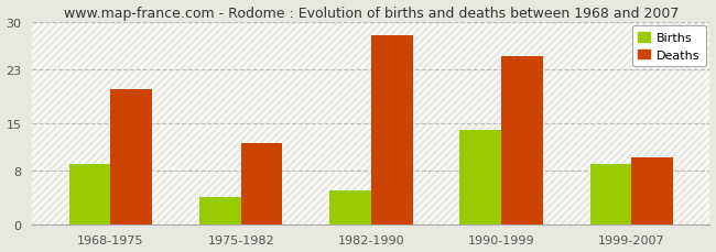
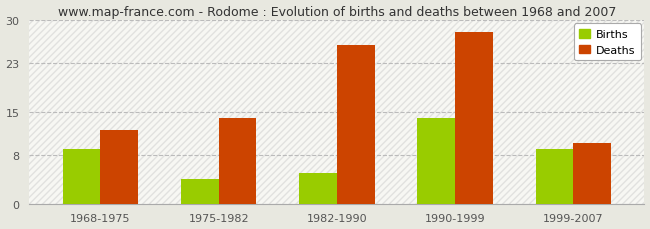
Deaths/1968-1975: 20 -> 12
Deaths/1975-1982: 12 -> 14
Deaths/1982-1990: 28 -> 26
Deaths/1990-1999: 25 -> 28
